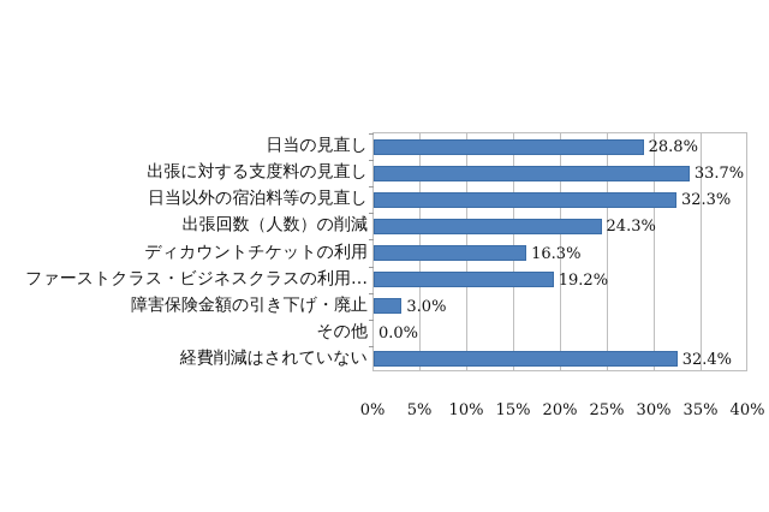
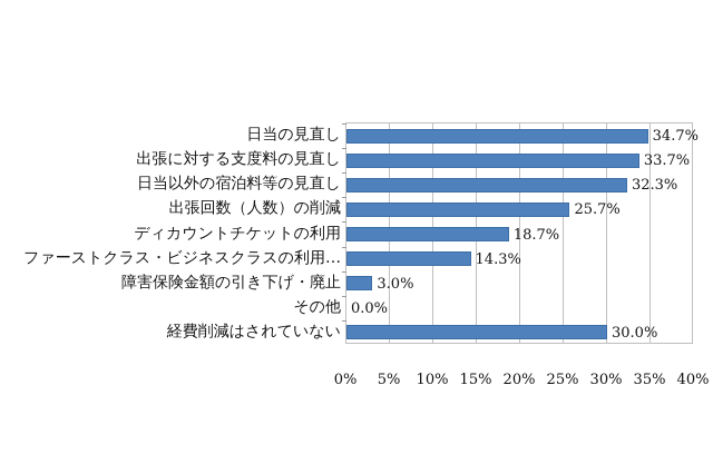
日当の見直し: 28.8% -> 34.7%
出張回数（人数）の削減: 24.3% -> 25.7%
ディカウントチケットの利用: 16.3% -> 18.7%
ファーストクラス・ビジネスクラスの利用…: 19.2% -> 14.3%
経費削減はされていない: 32.4% -> 30.0%
